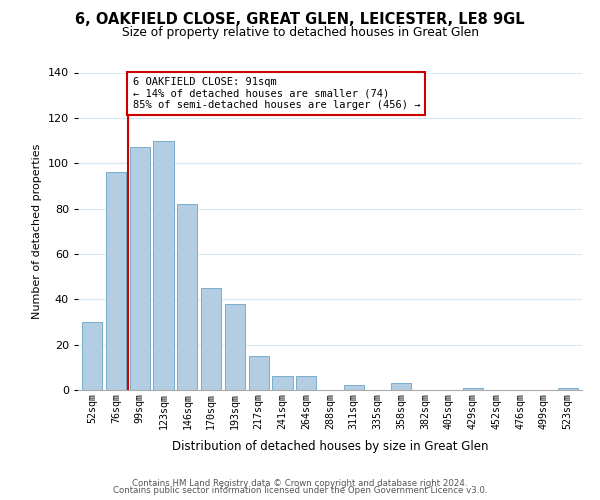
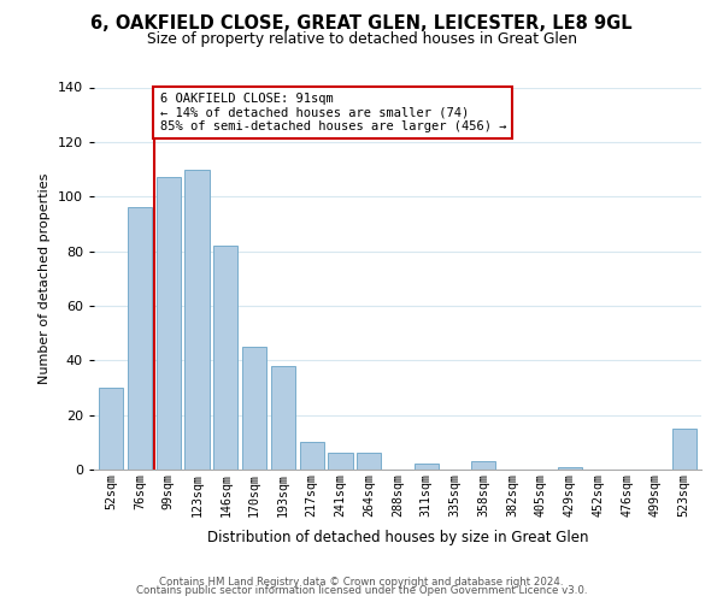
217sqm: 15 -> 10
523sqm: 1 -> 15
